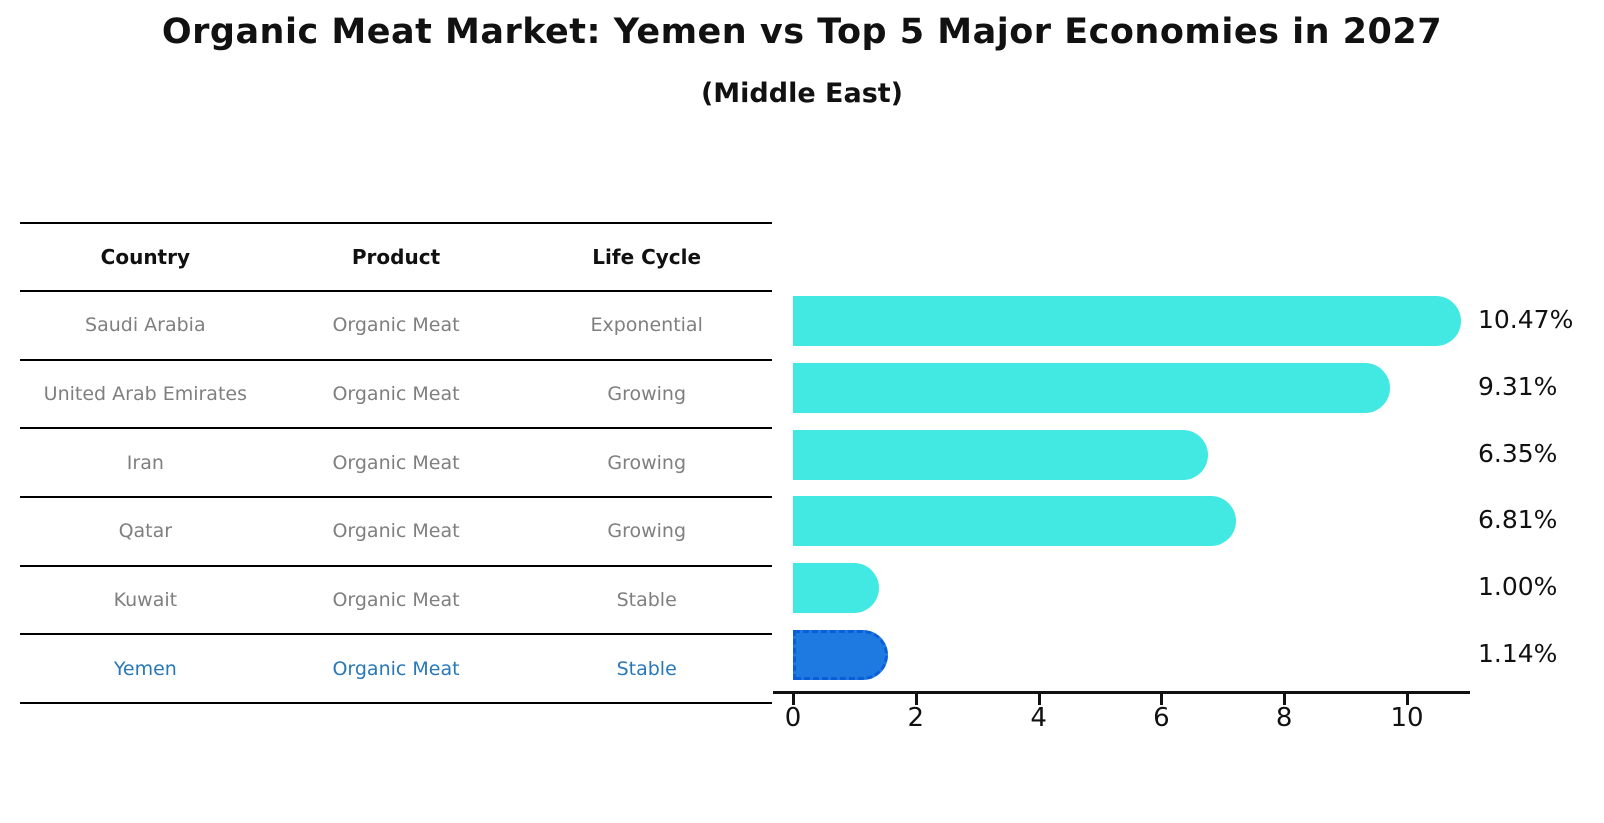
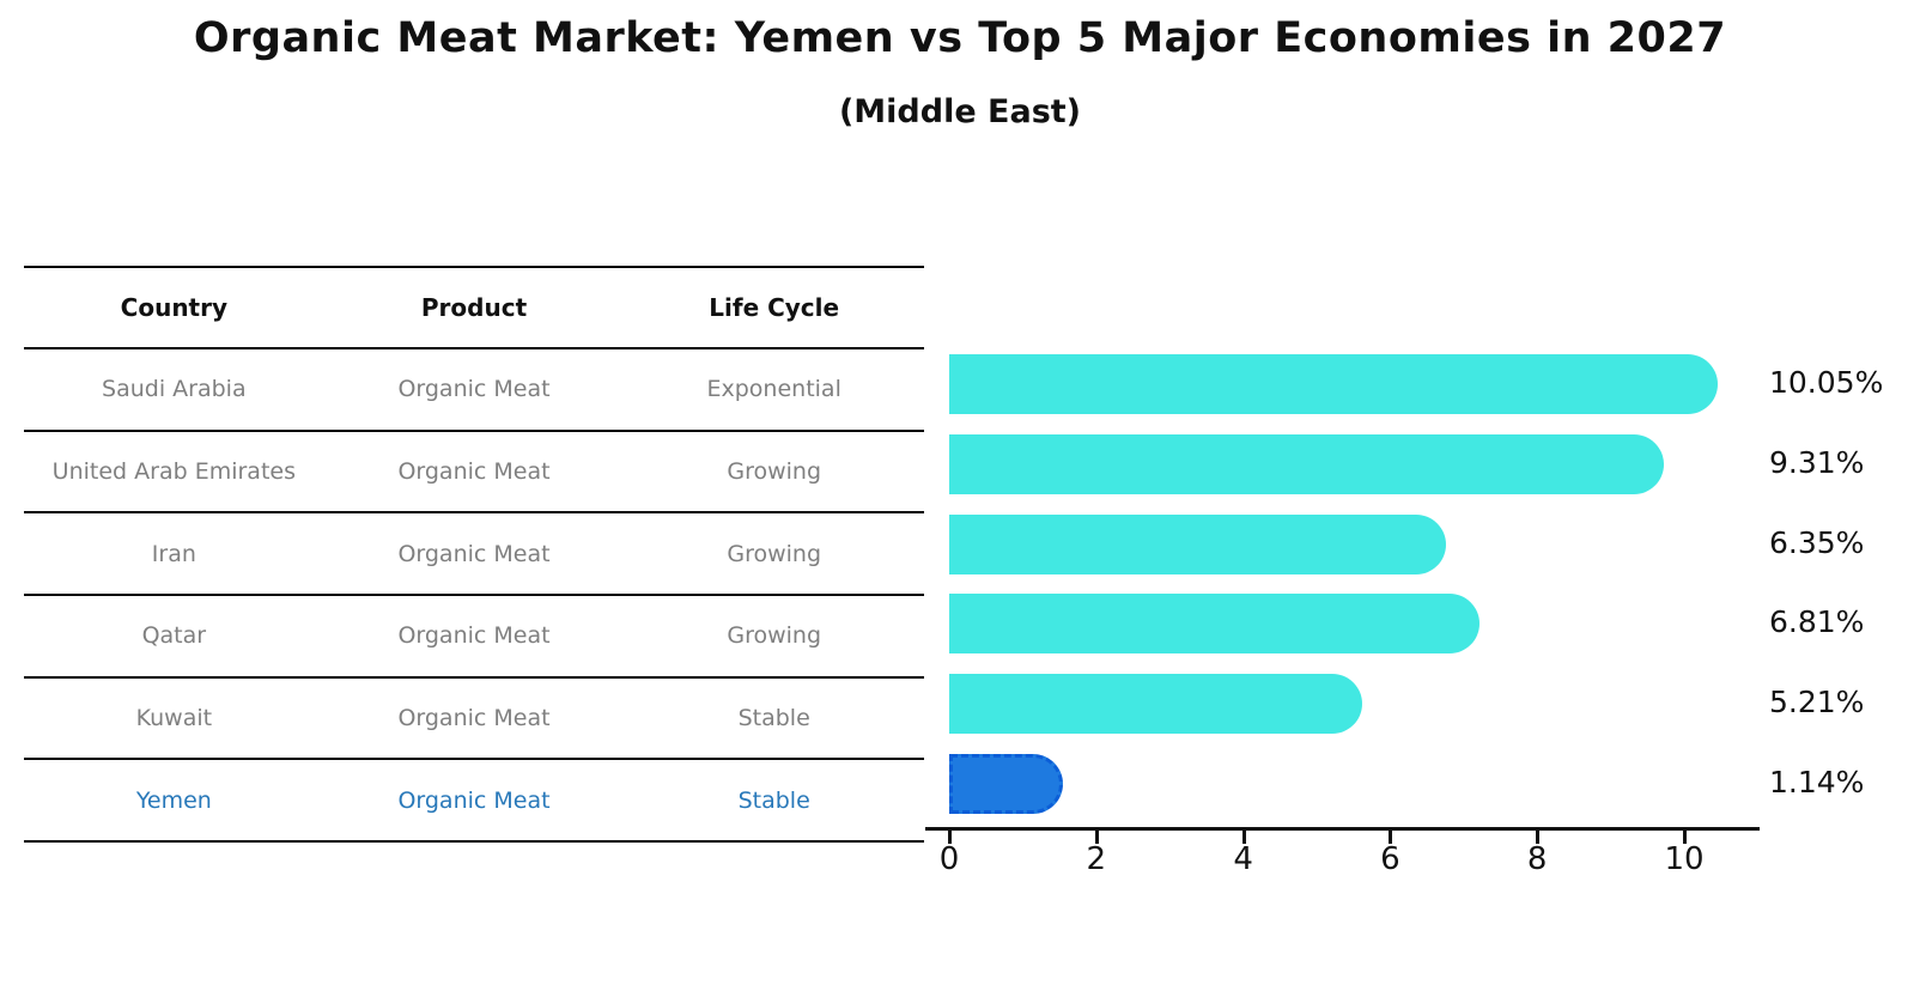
Saudi Arabia: 10.47% -> 10.05%
Kuwait: 1.00% -> 5.21%
